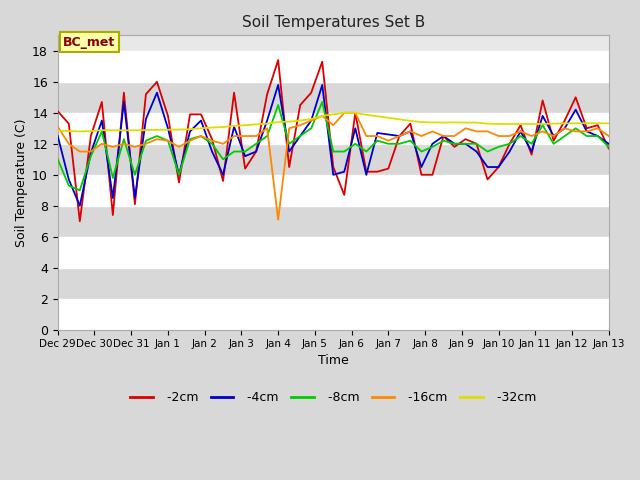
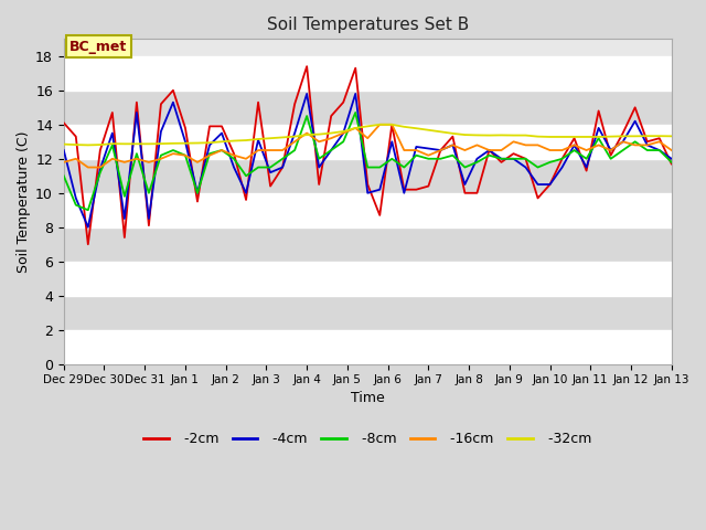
-16cm/Dec 29: 13.1 -> 11.8
-16cm/Jan 4: 7.1 -> 13.5
